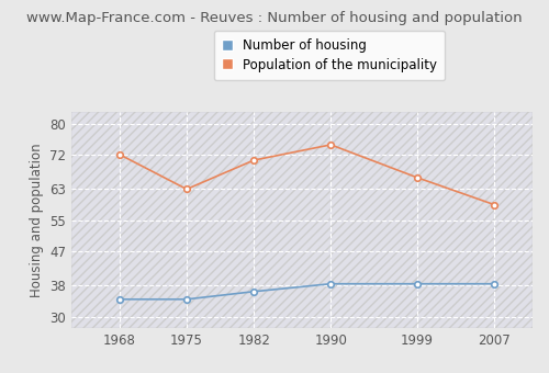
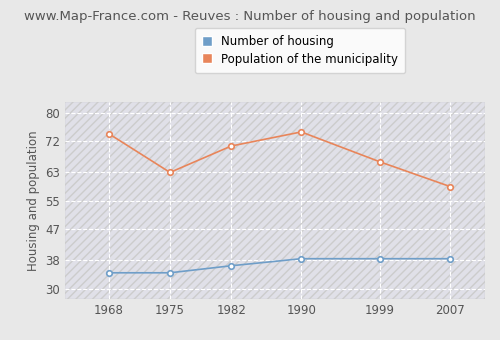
Population of the municipality/1968: 72.0 -> 74.0
